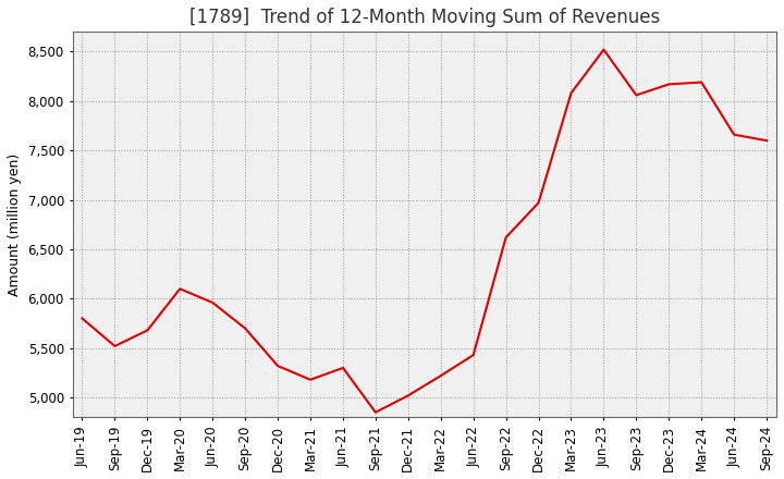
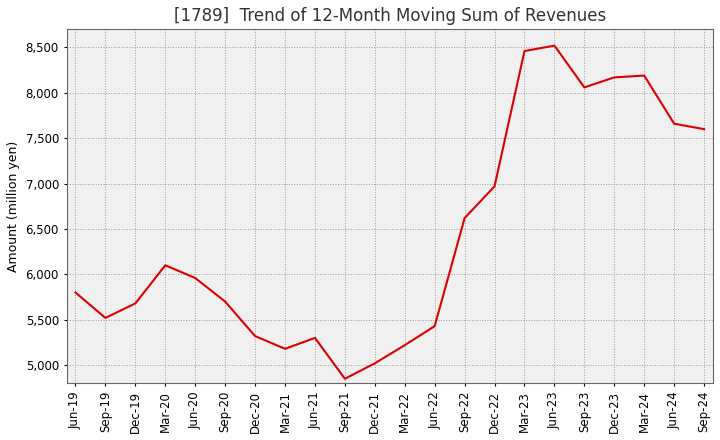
Mar-23: 8,080 -> 8,460
